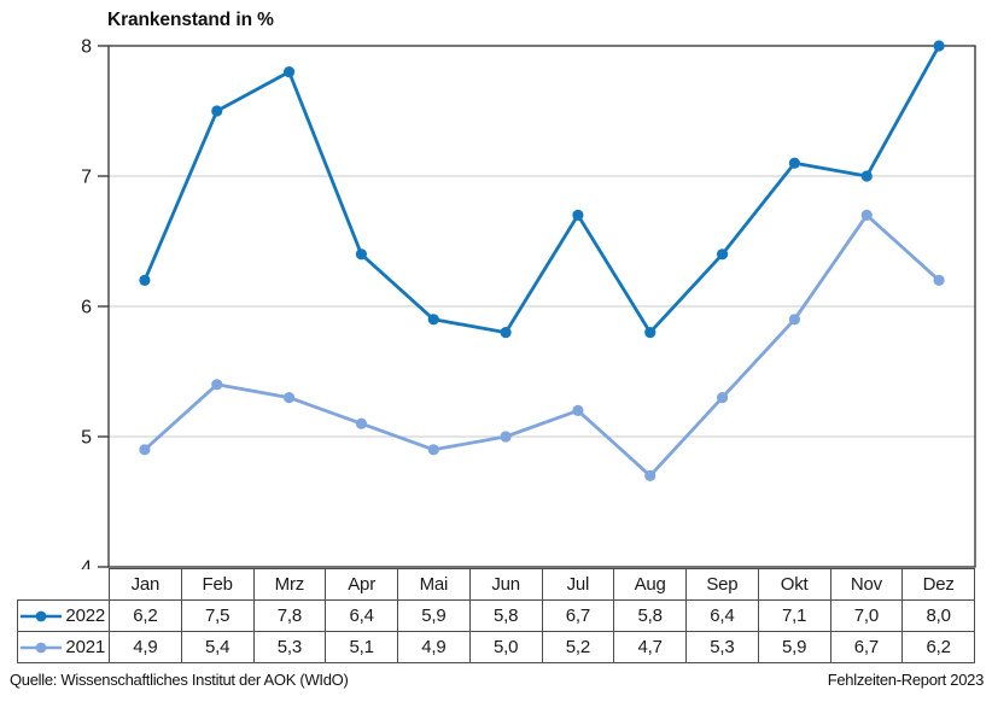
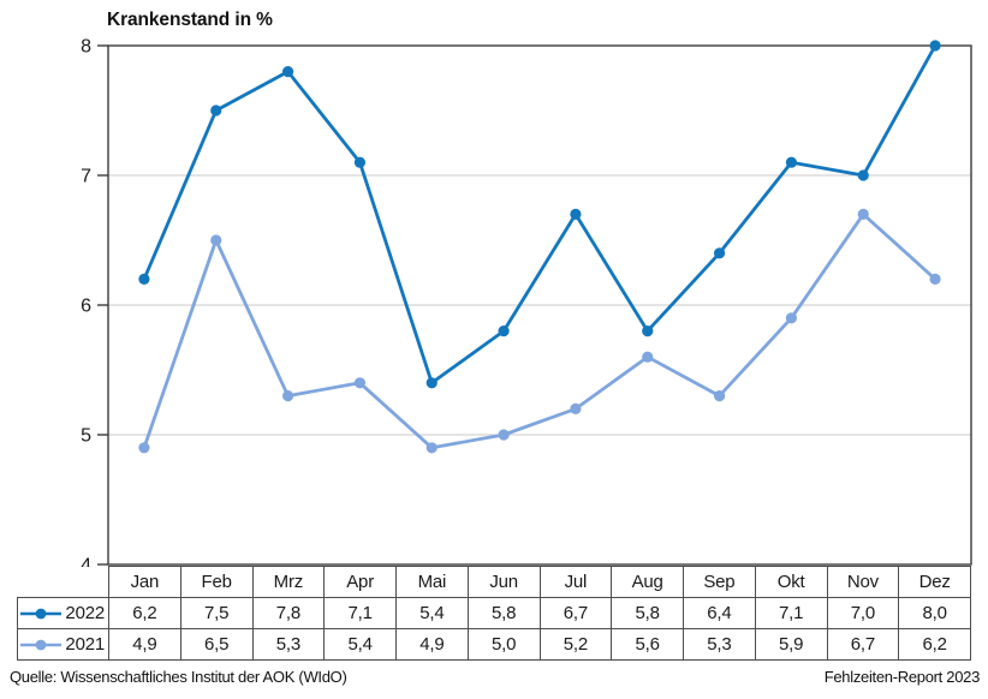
2021/Feb: 5,4 -> 6,5
2022/Apr: 6,4 -> 7,1
2021/Apr: 5,1 -> 5,4
2022/Mai: 5,9 -> 5,4
2021/Aug: 4,7 -> 5,6
